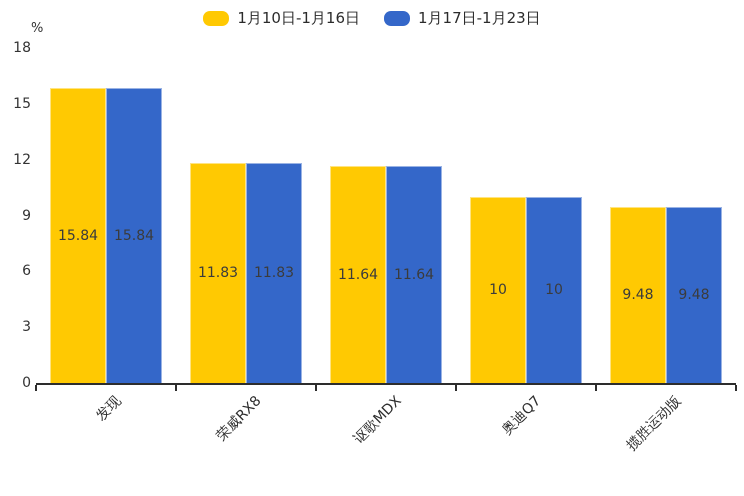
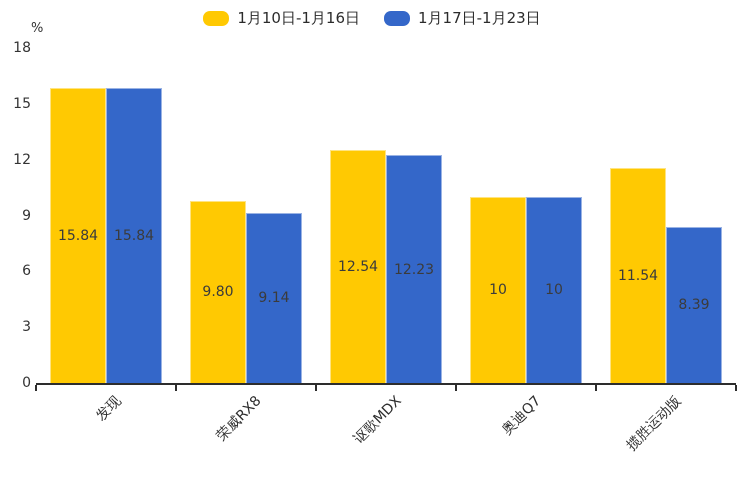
1月10日-1月16日/荣威RX8: 11.83 -> 9.80
1月17日-1月23日/荣威RX8: 11.83 -> 9.14
1月10日-1月16日/讴歌MDX: 11.64 -> 12.54
1月17日-1月23日/讴歌MDX: 11.64 -> 12.23
1月10日-1月16日/揽胜运动版: 9.48 -> 11.54
1月17日-1月23日/揽胜运动版: 9.48 -> 8.39
